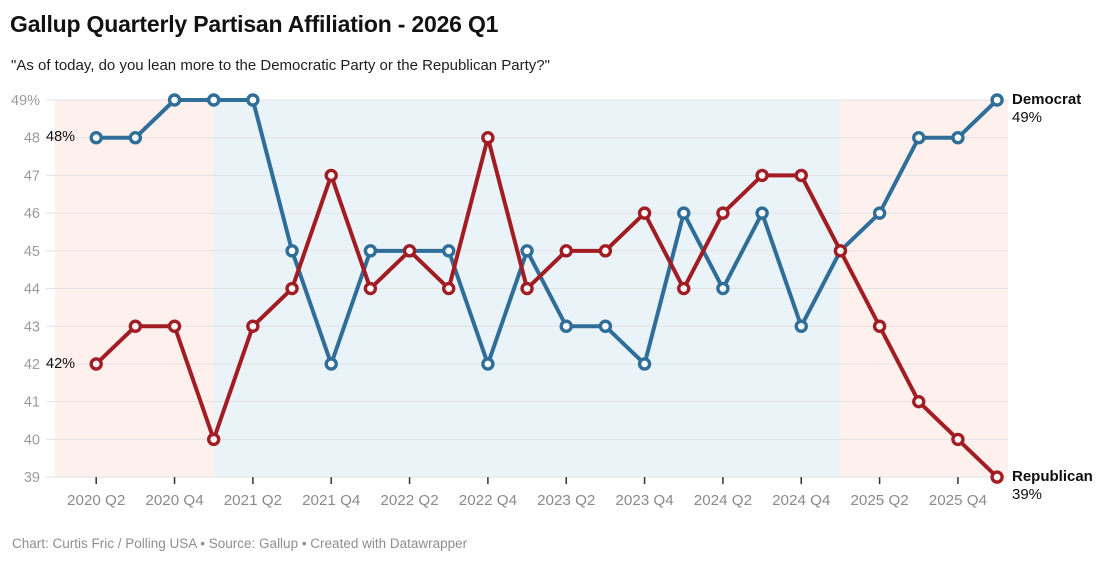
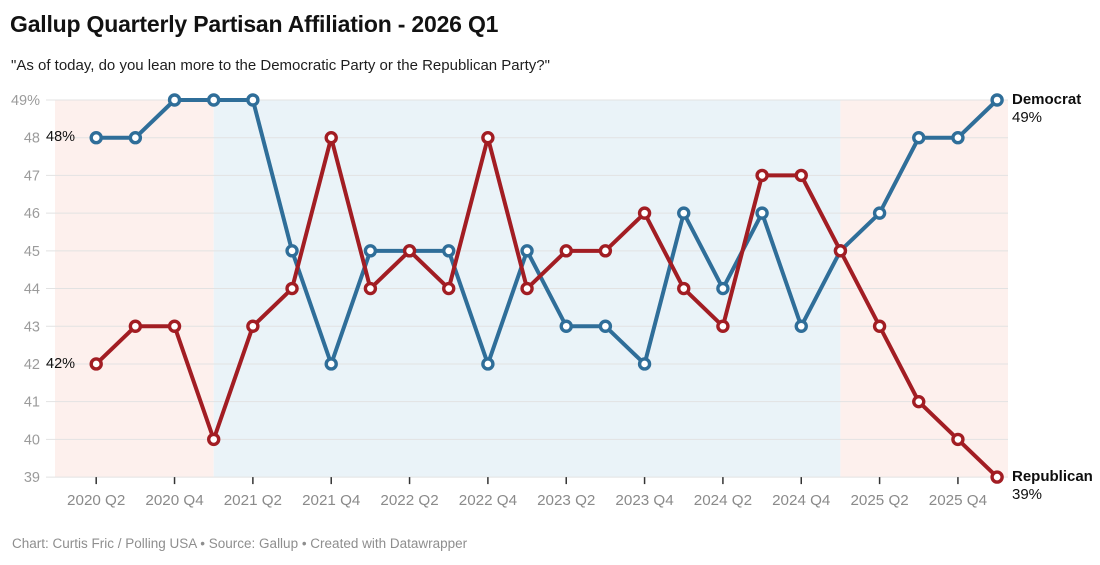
Republican/2021 Q4: 47% -> 48%
Republican/2024 Q2: 46% -> 43%
